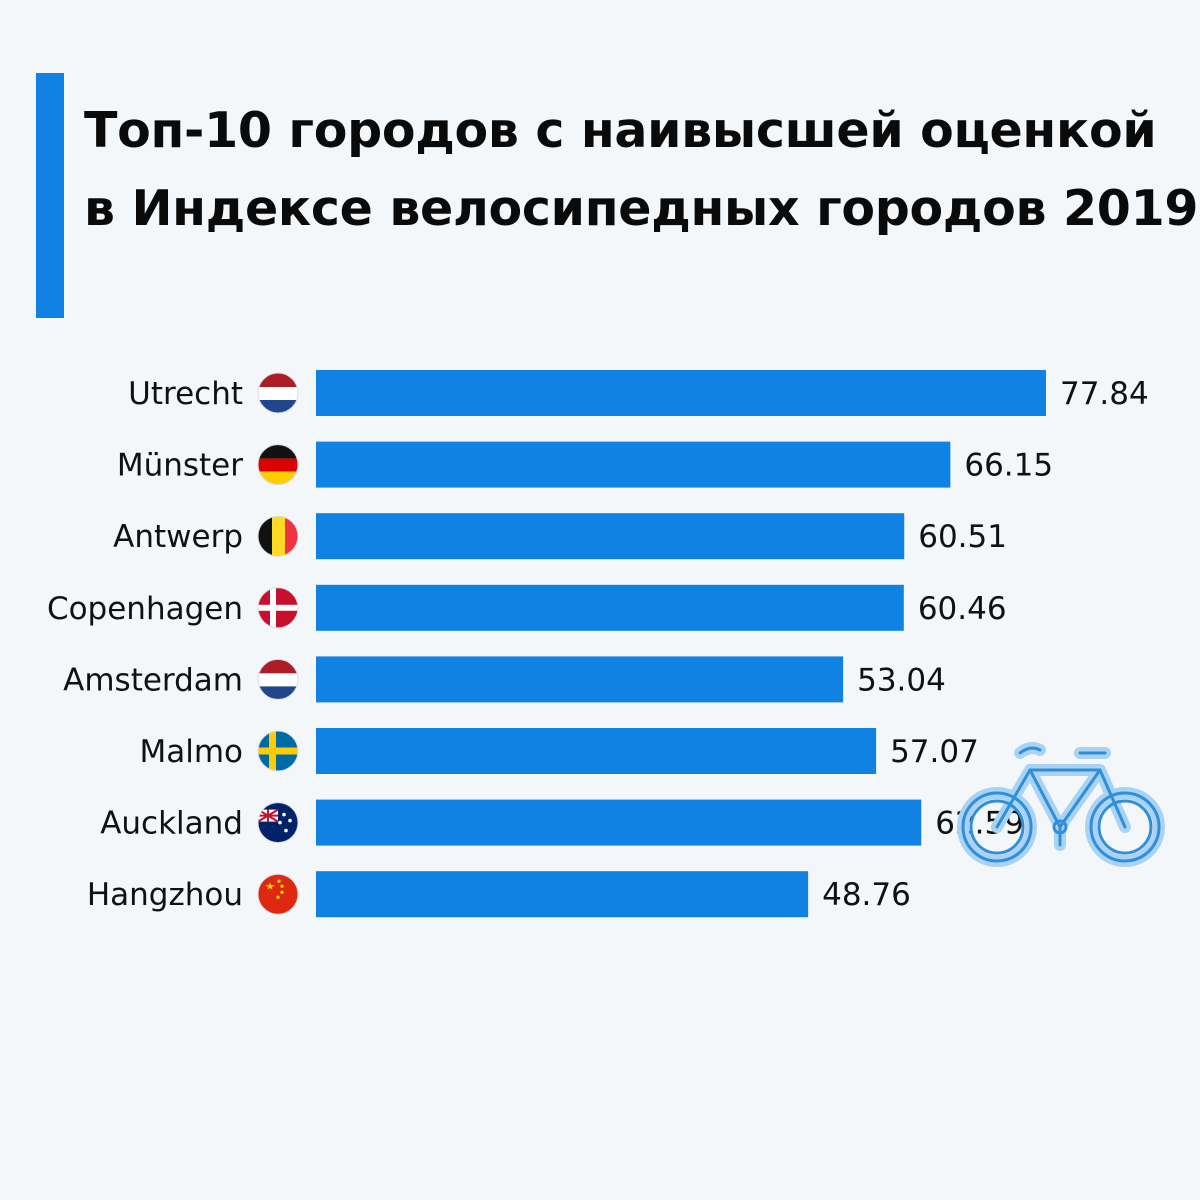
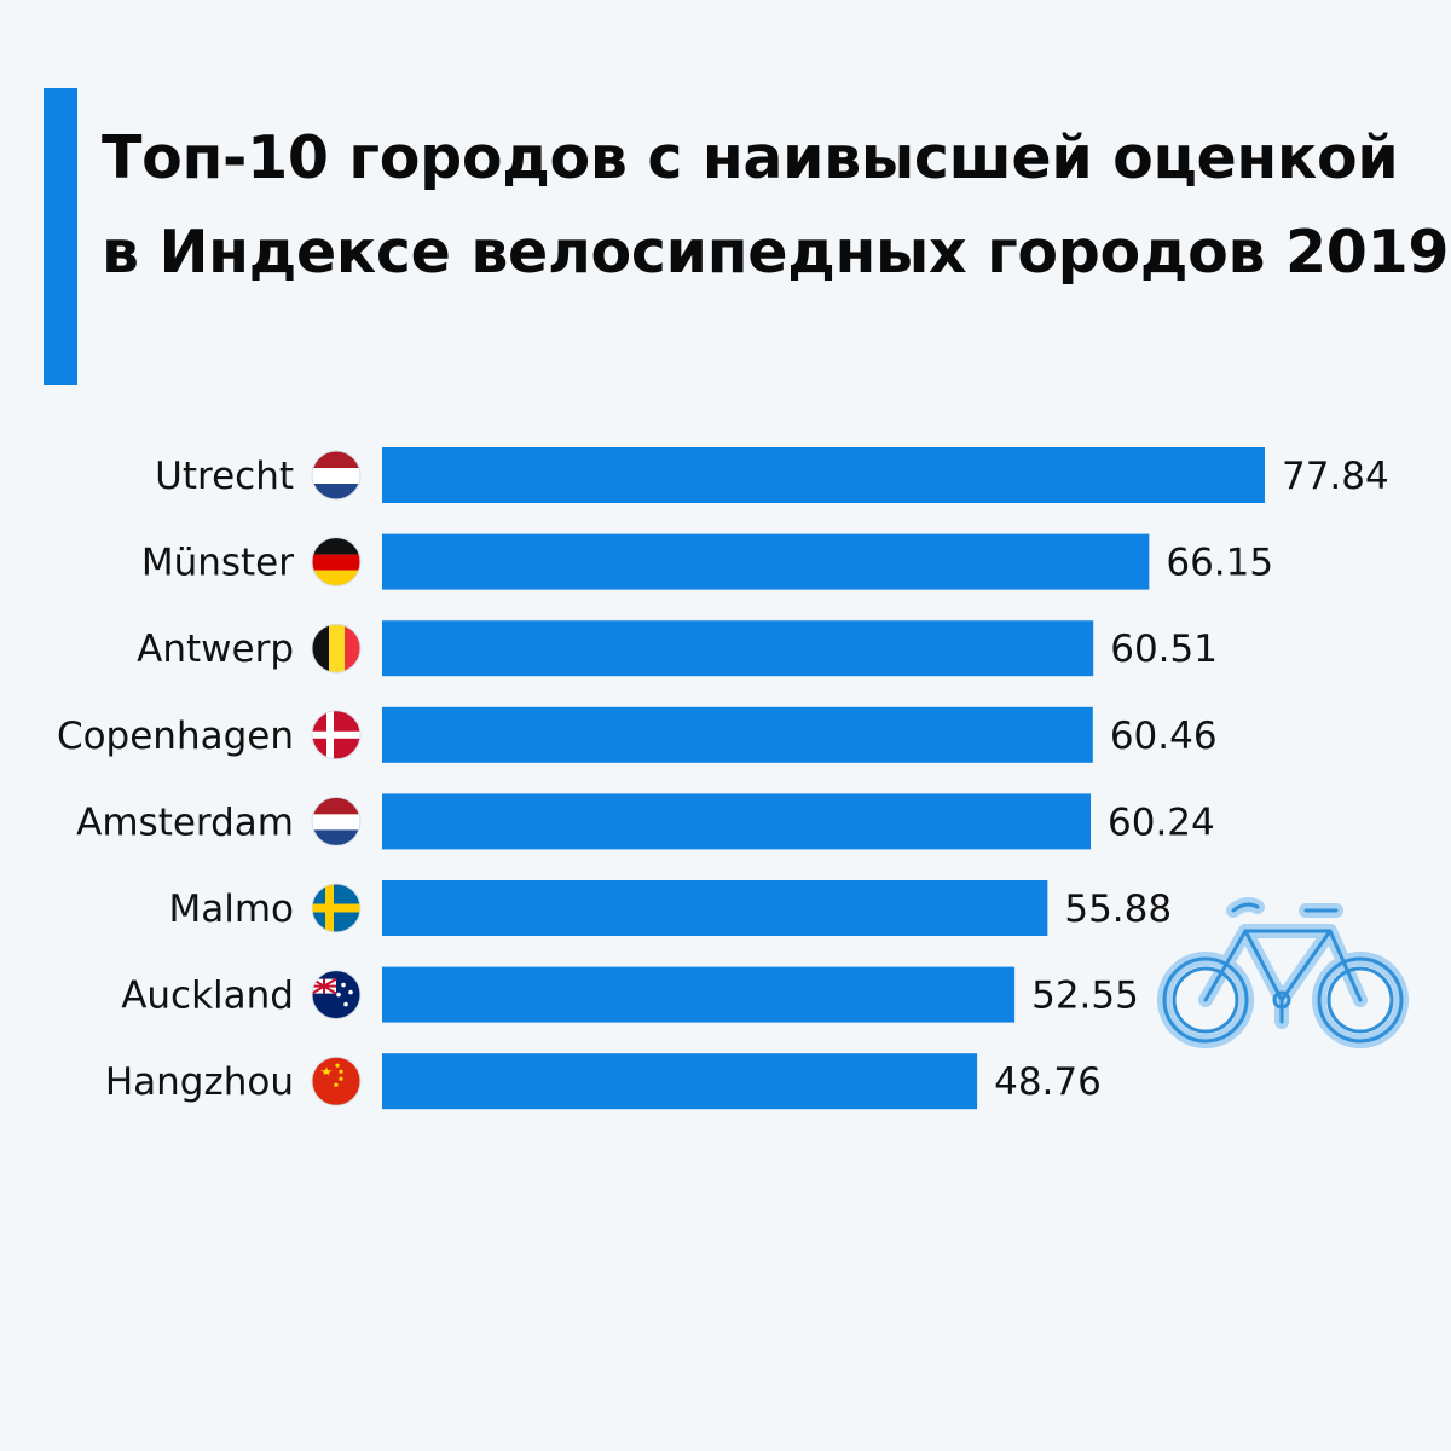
Amsterdam: 53.04 -> 60.24
Malmo: 57.07 -> 55.88
Auckland: 62.59 -> 52.55
